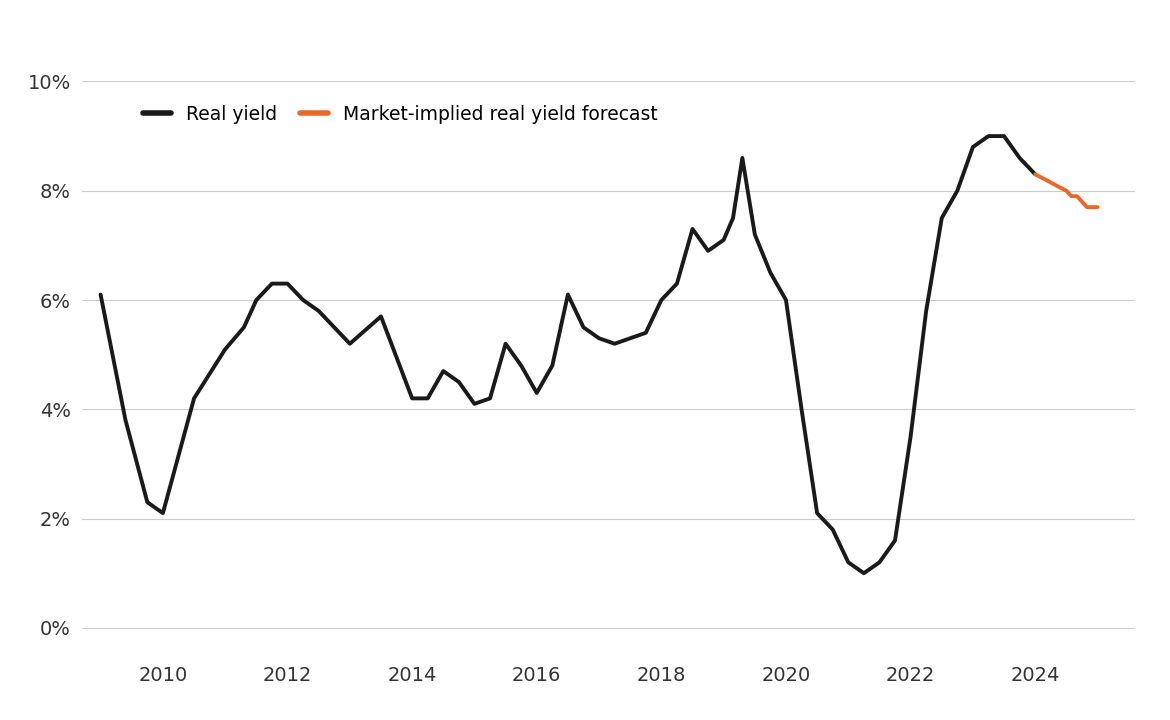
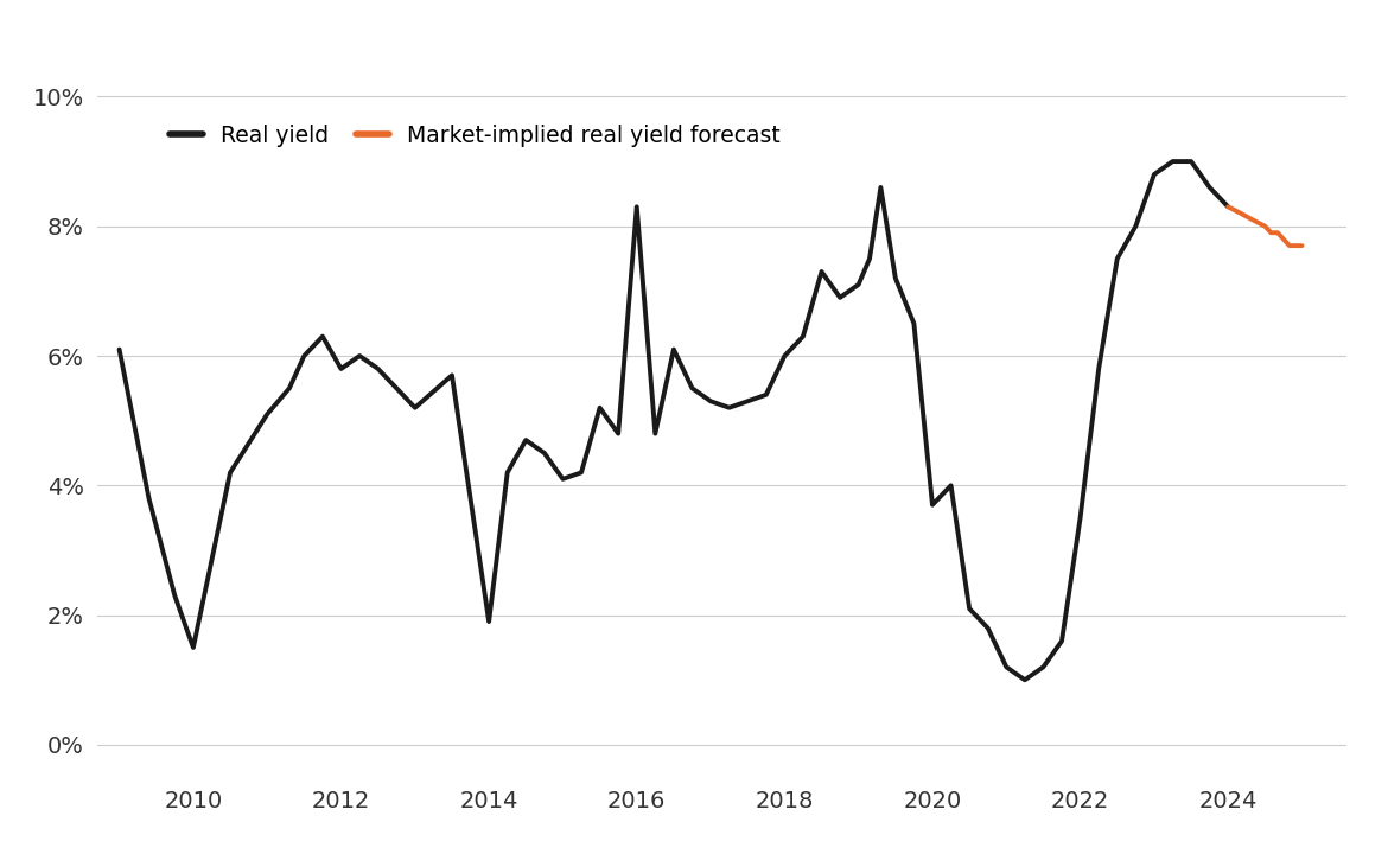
Real yield/2010: 2.1% -> 1.5%
Real yield/2012: 6.3% -> 5.8%
Real yield/2014: 4.2% -> 1.9%
Real yield/2016: 4.3% -> 8.3%
Real yield/2020: 6.0% -> 3.7%
